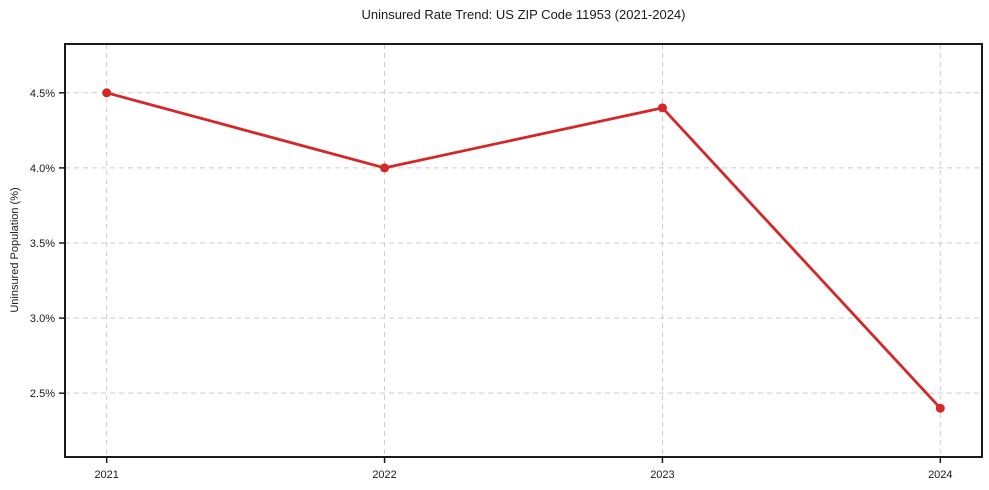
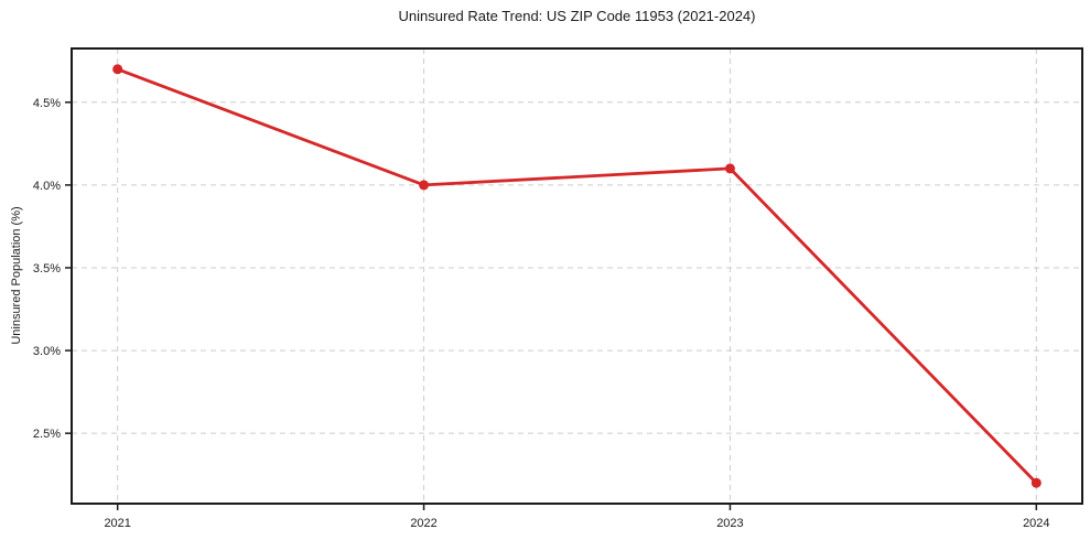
2021: 4.5% -> 4.7%
2023: 4.4% -> 4.1%
2024: 2.4% -> 2.2%
